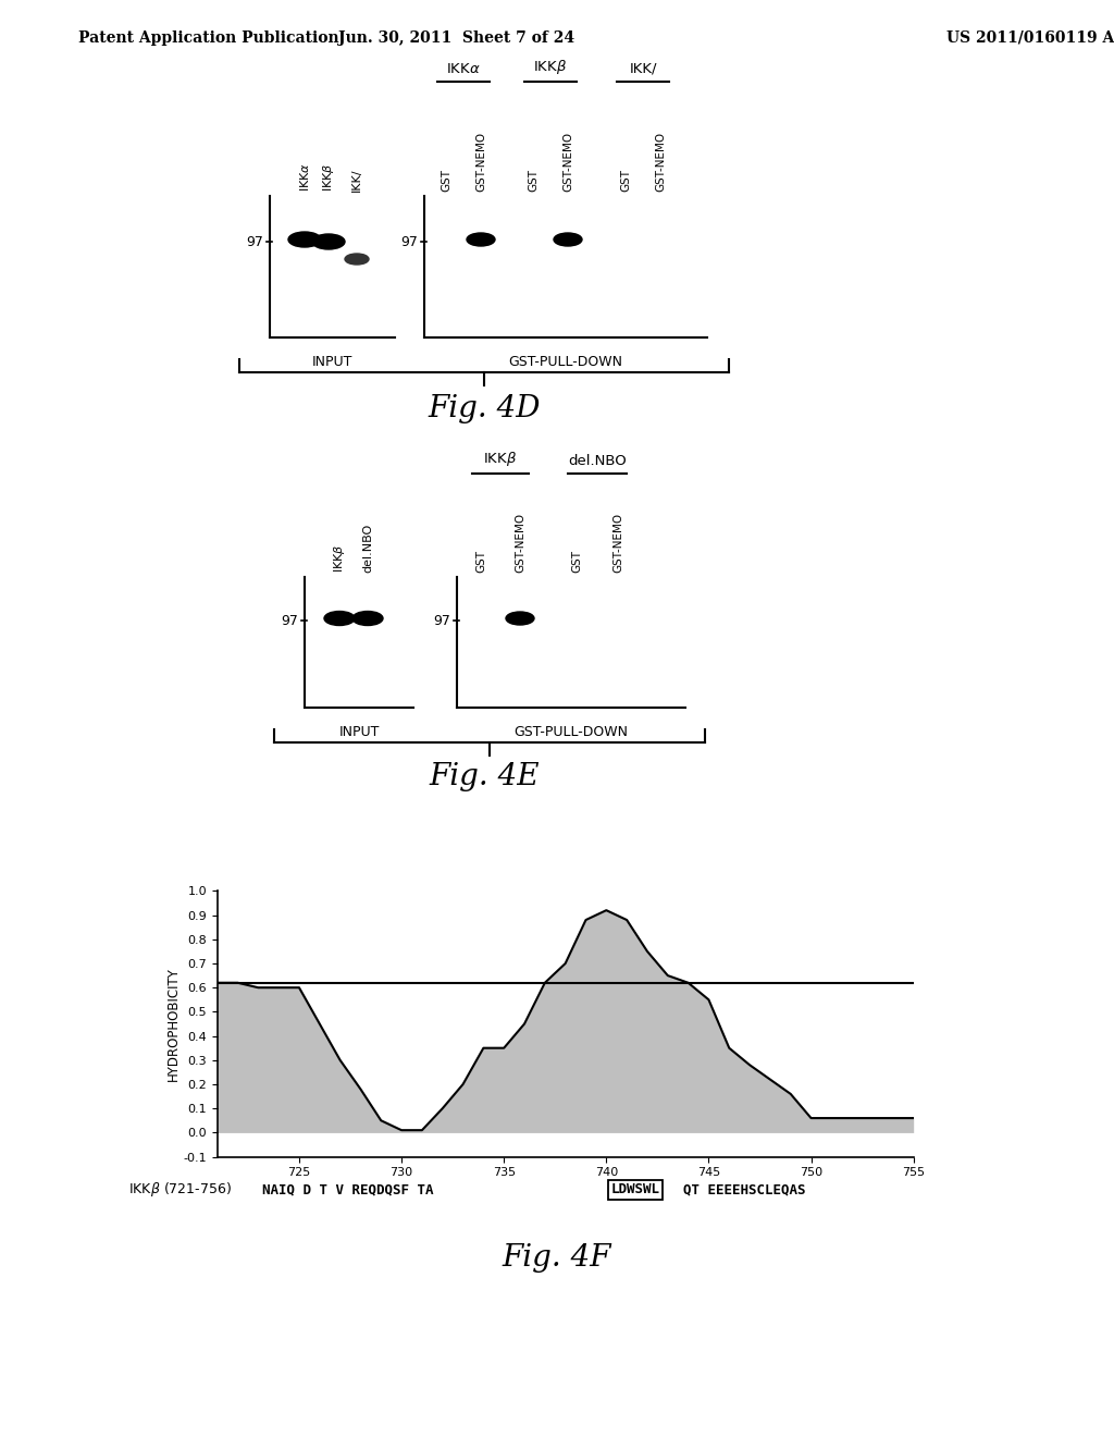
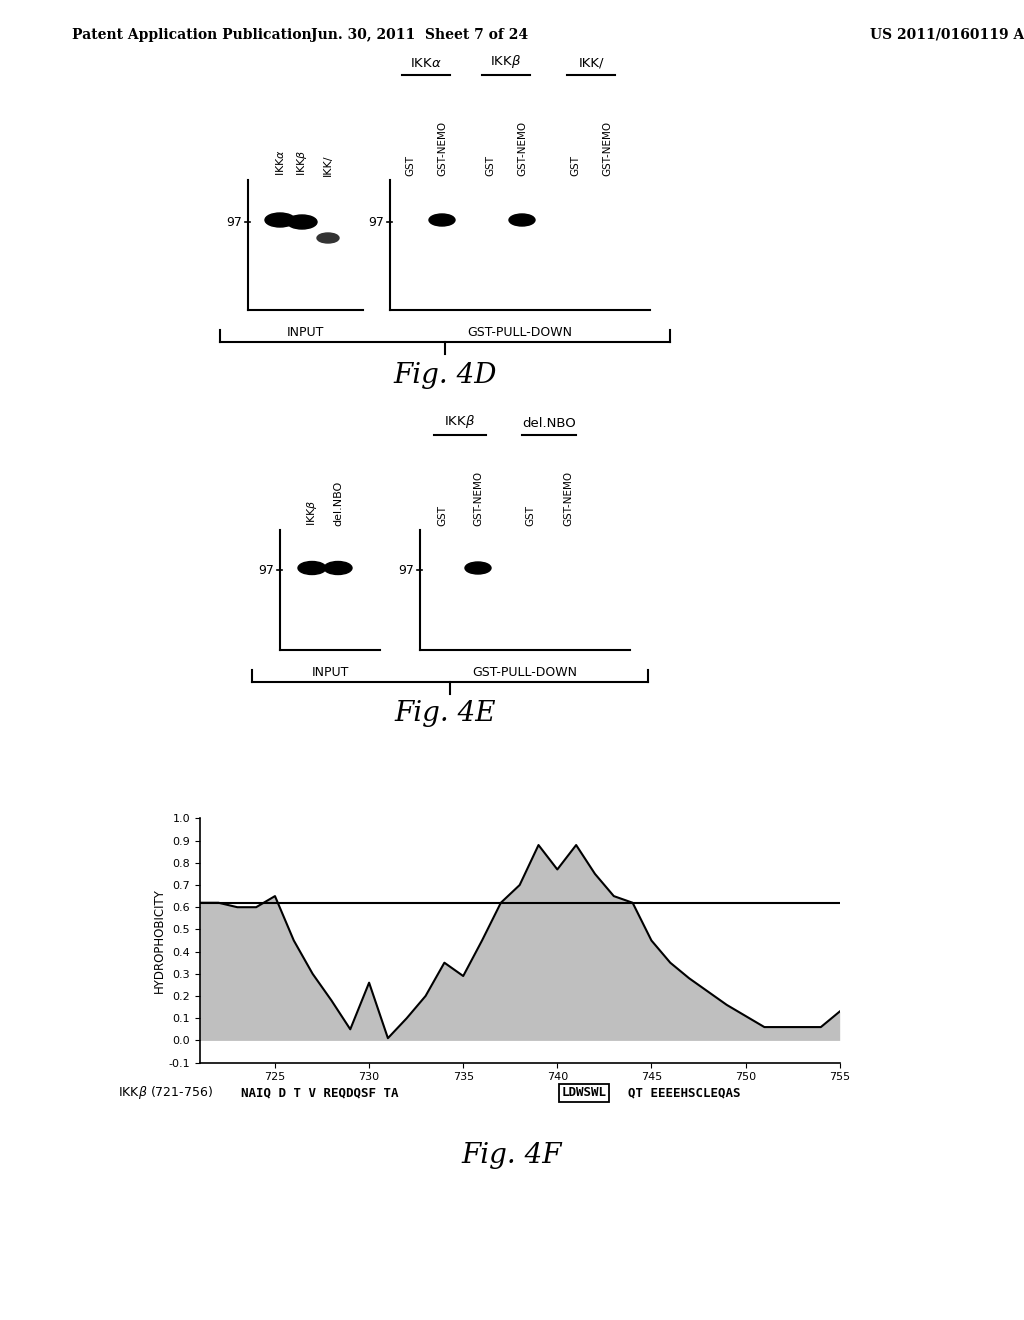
725: 0.60 -> 0.65
730: 0.01 -> 0.26
735: 0.35 -> 0.29
740: 0.92 -> 0.77
745: 0.55 -> 0.45
750: 0.06 -> 0.11
755: 0.06 -> 0.13
